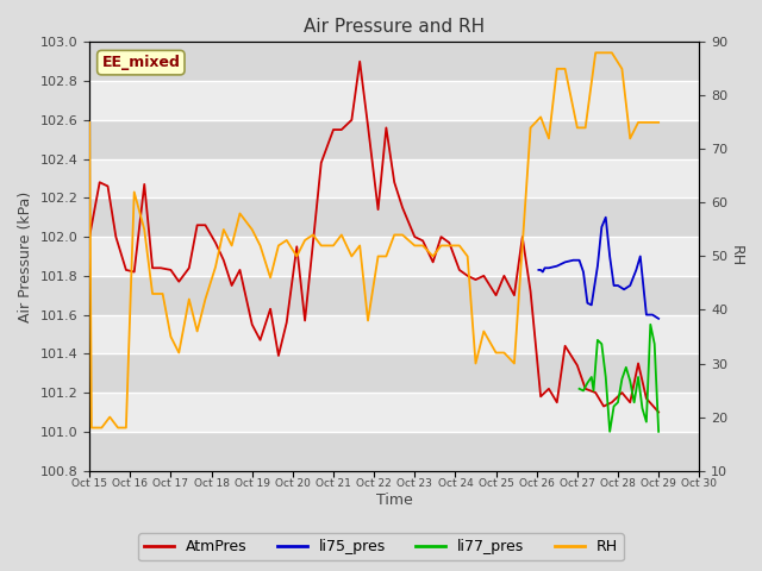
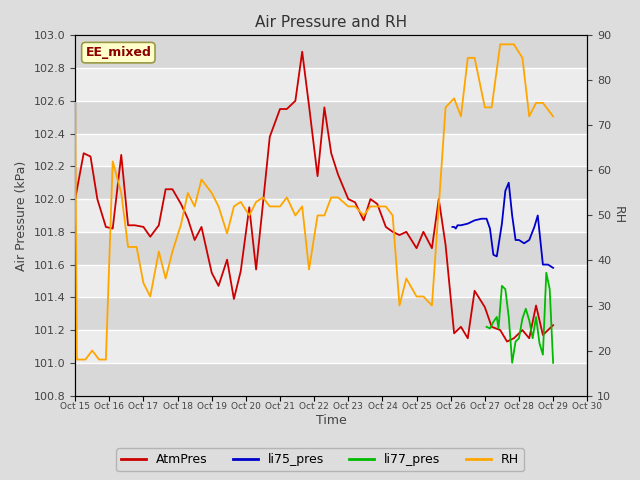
AtmPres/Oct 29: 101.10 -> 101.23
RH/Oct 29: 75 -> 72
